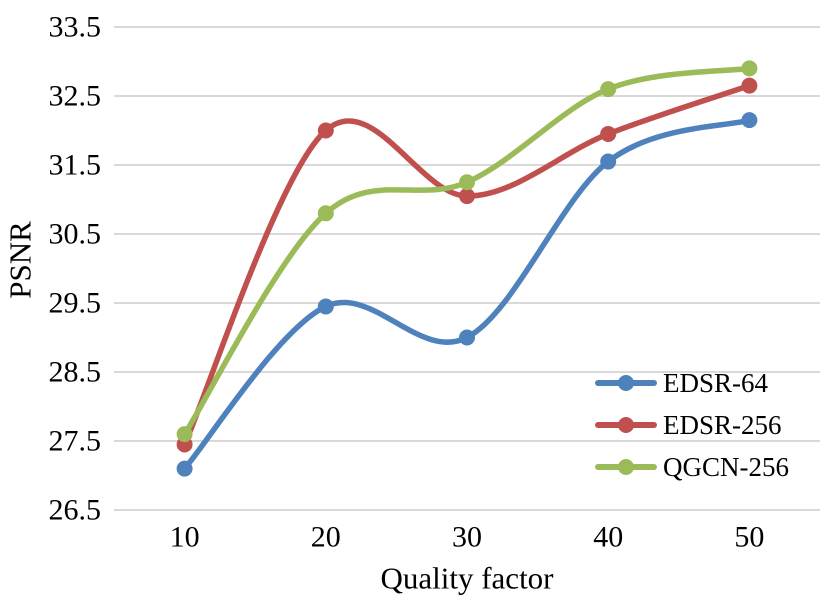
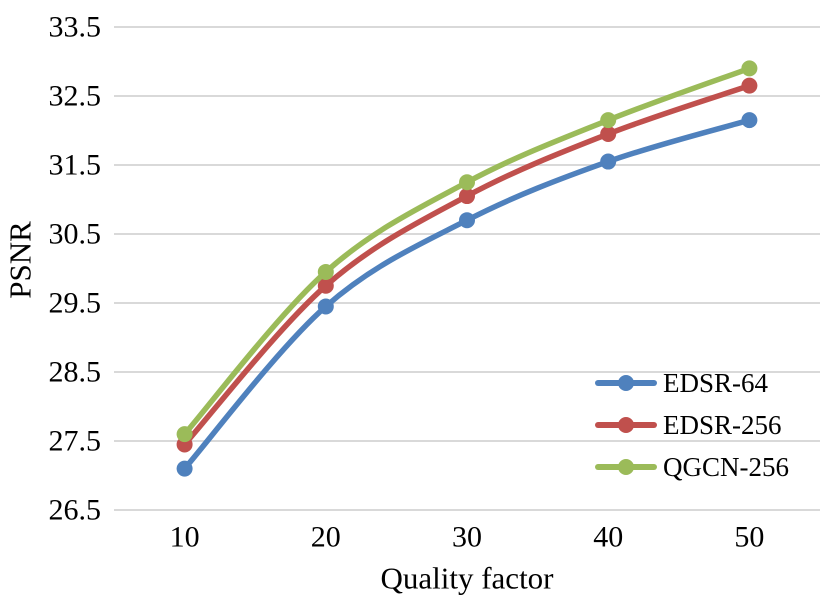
EDSR-256/20: 32.0 -> 29.8
QGCN-256/20: 30.8 -> 29.9
EDSR-64/30: 29.0 -> 30.7
QGCN-256/40: 32.6 -> 32.1
